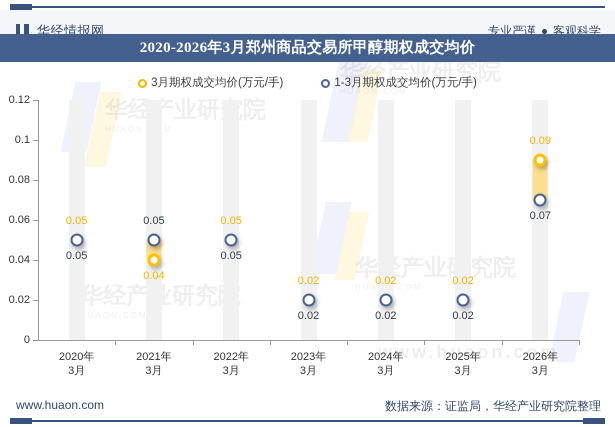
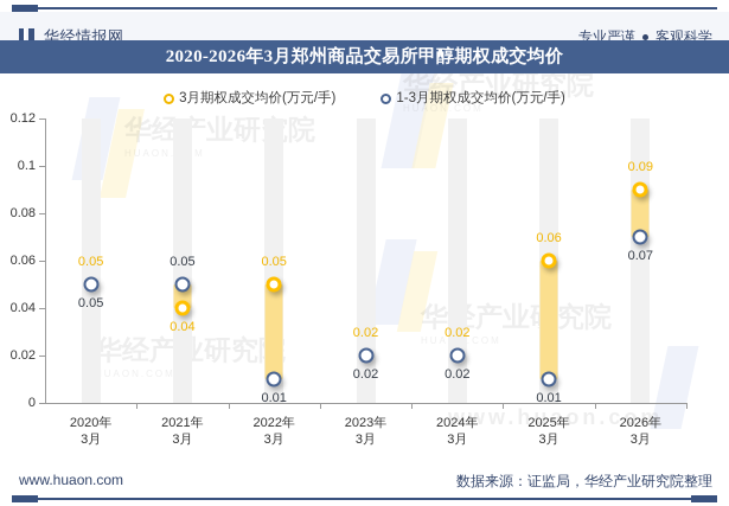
1-3月期权成交均价(万元/手)/2022年 3月: 0.05 -> 0.01
3月期权成交均价(万元/手)/2025年 3月: 0.02 -> 0.06
1-3月期权成交均价(万元/手)/2025年 3月: 0.02 -> 0.01
